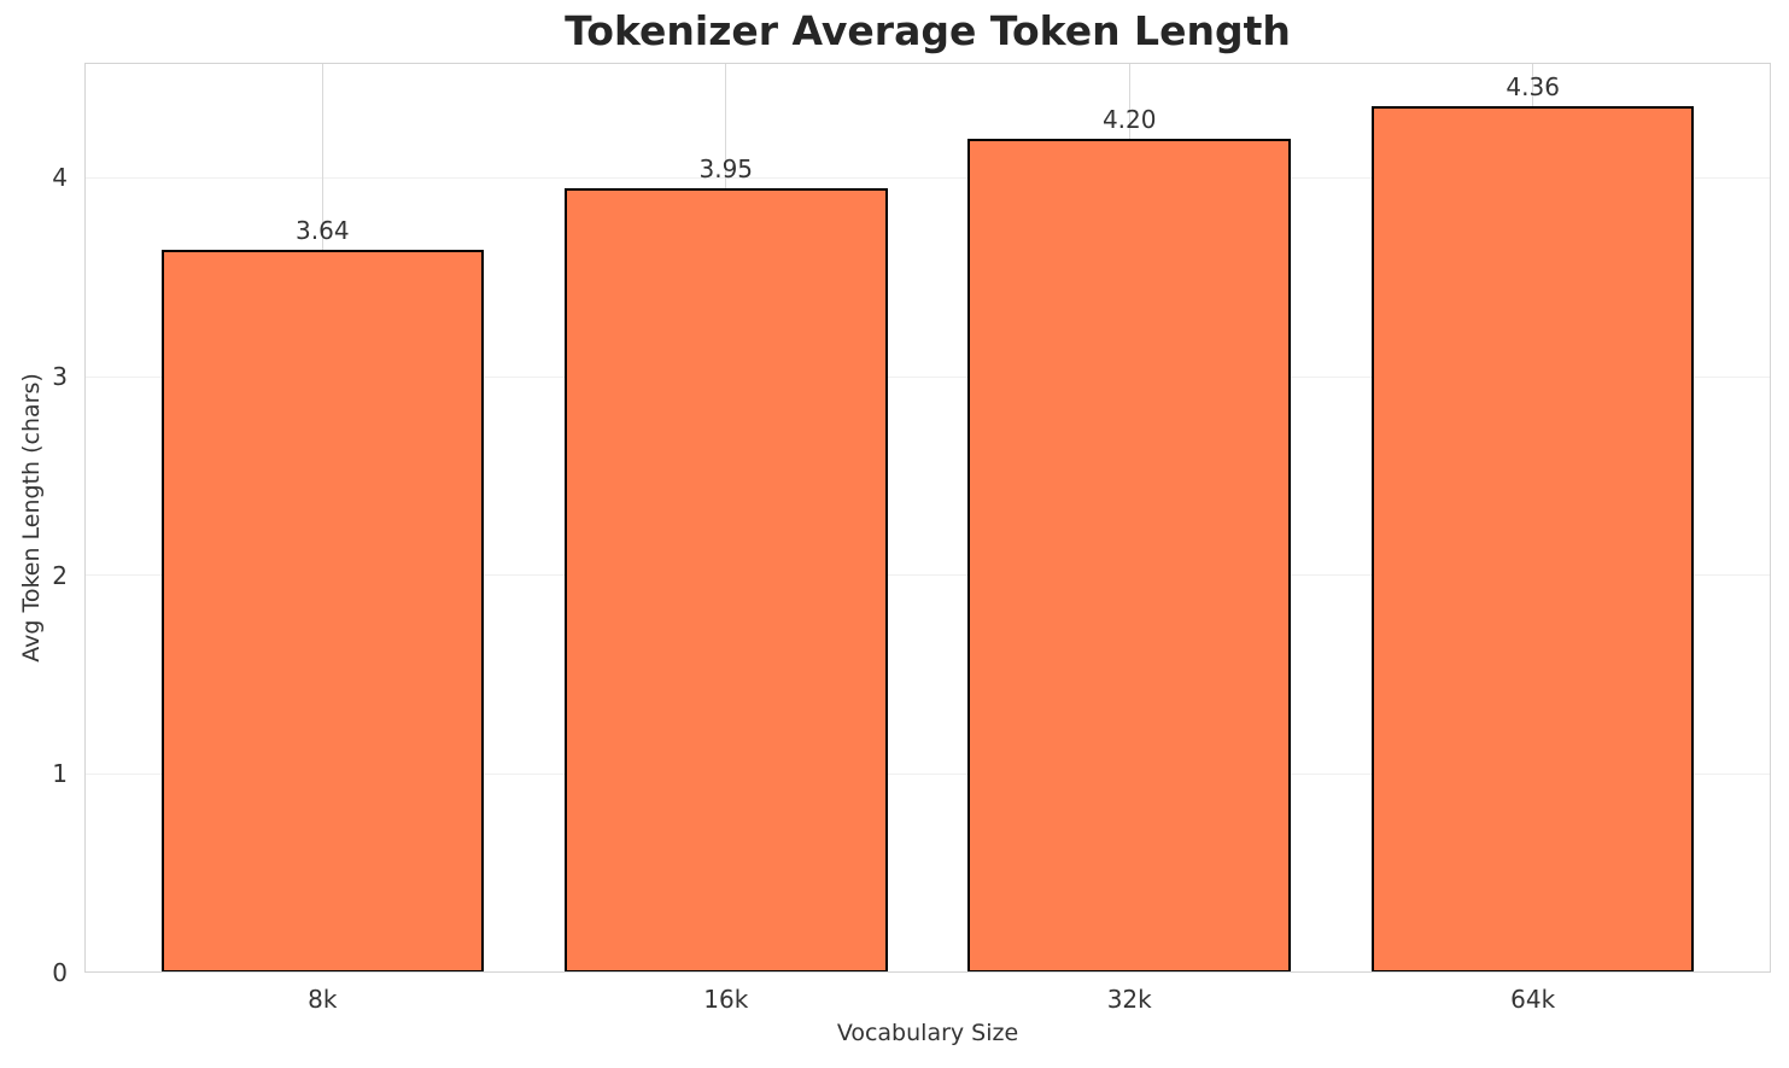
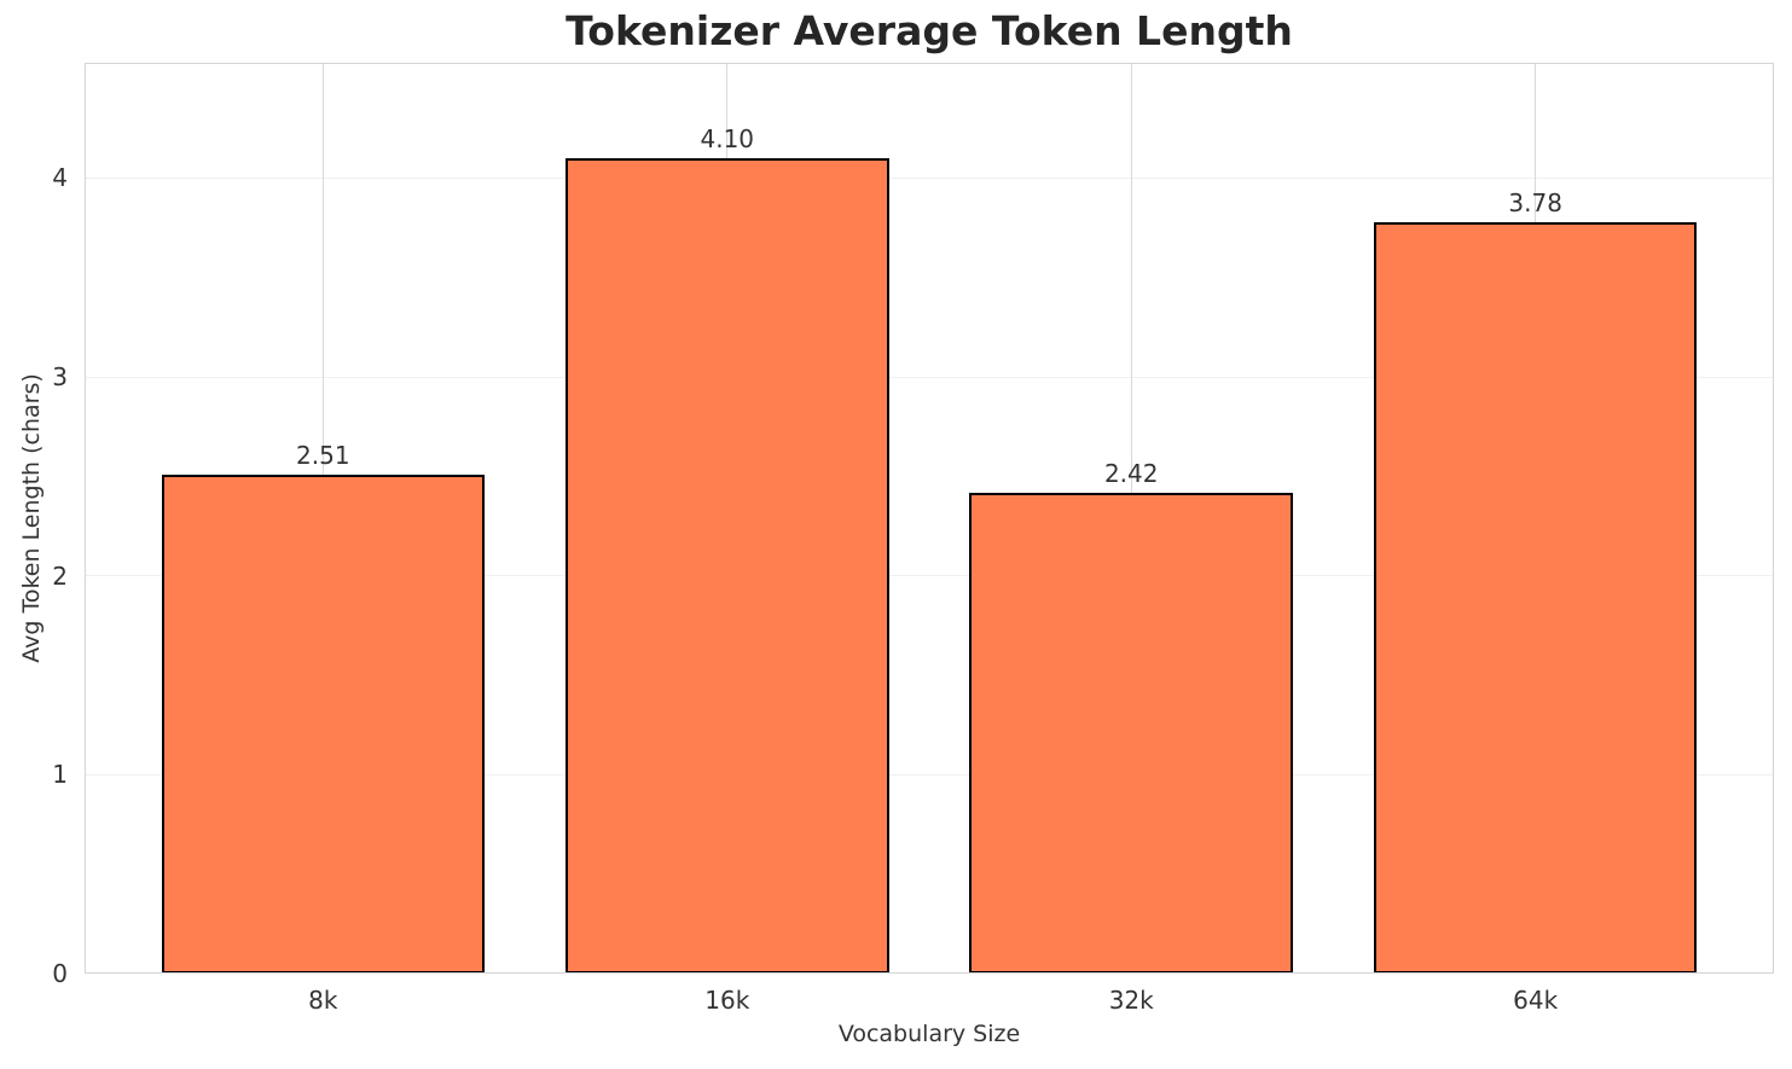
8k: 3.64 -> 2.51
16k: 3.95 -> 4.10
32k: 4.20 -> 2.42
64k: 4.36 -> 3.78
